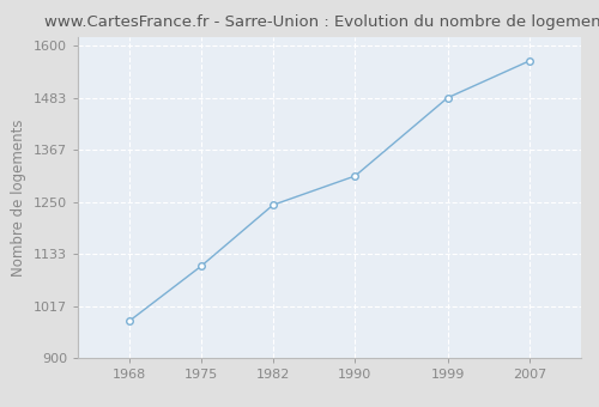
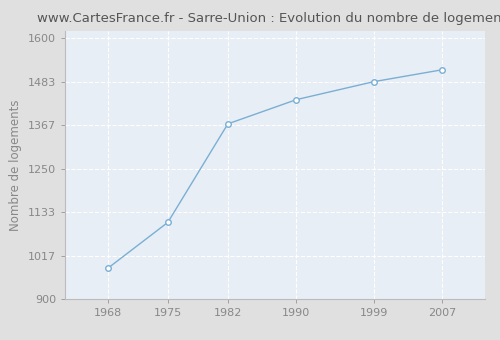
1982: 1243 -> 1370
1990: 1308 -> 1435
2007: 1566 -> 1515
